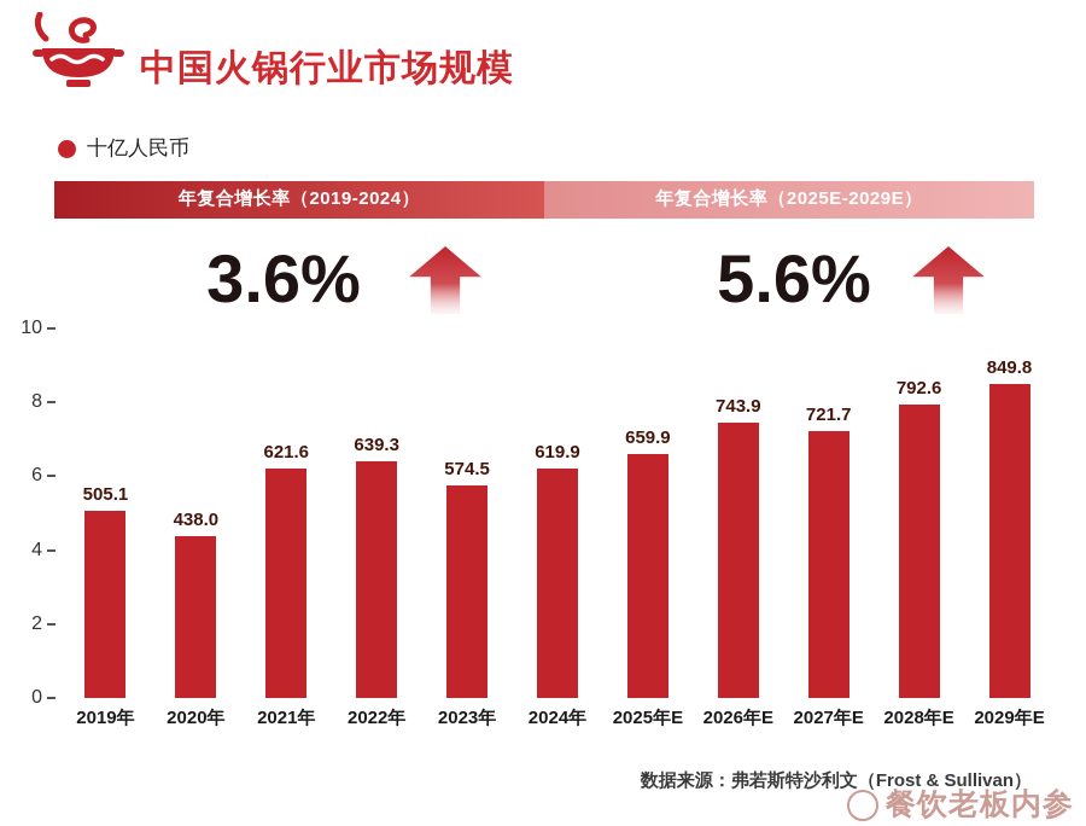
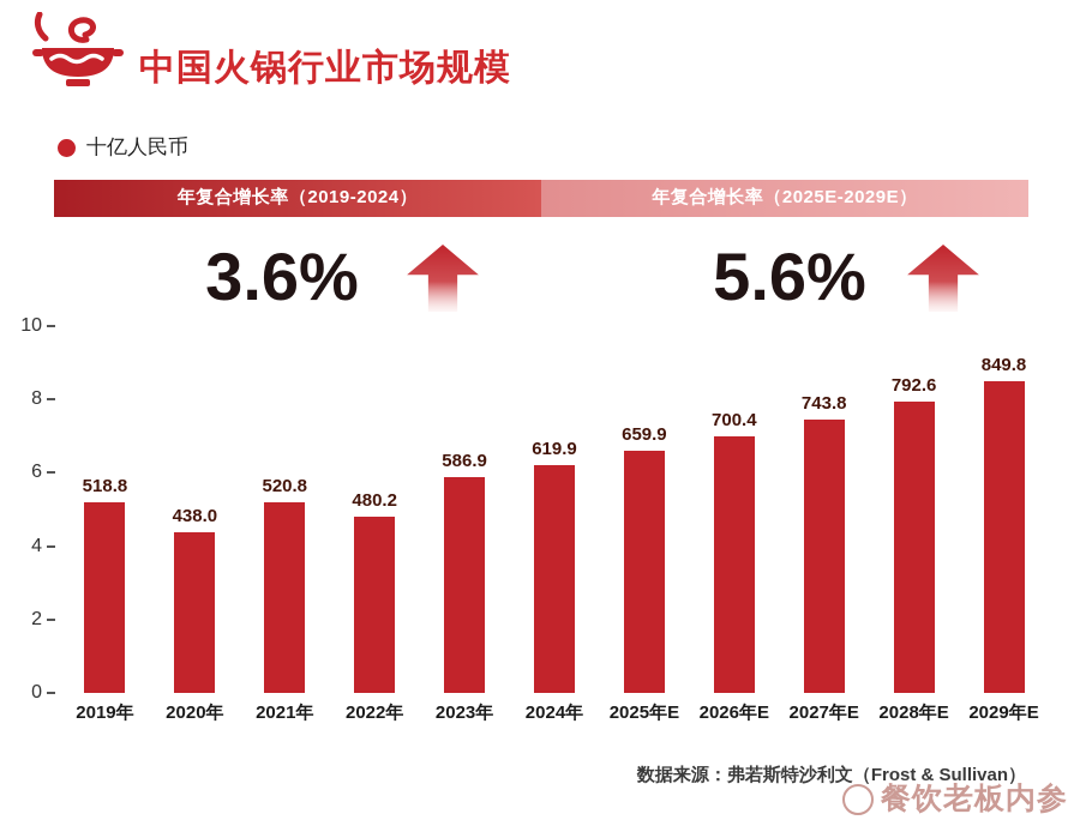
2019年: 505.1 -> 518.8
2021年: 621.6 -> 520.8
2022年: 639.3 -> 480.2
2023年: 574.5 -> 586.9
2026年E: 743.9 -> 700.4
2027年E: 721.7 -> 743.8
